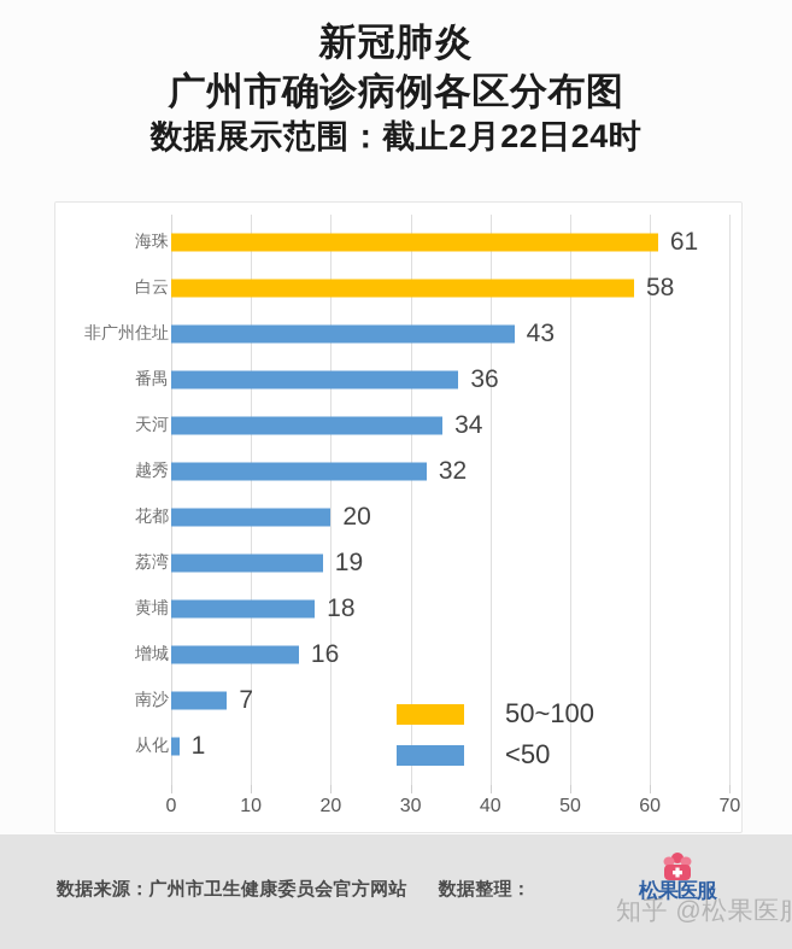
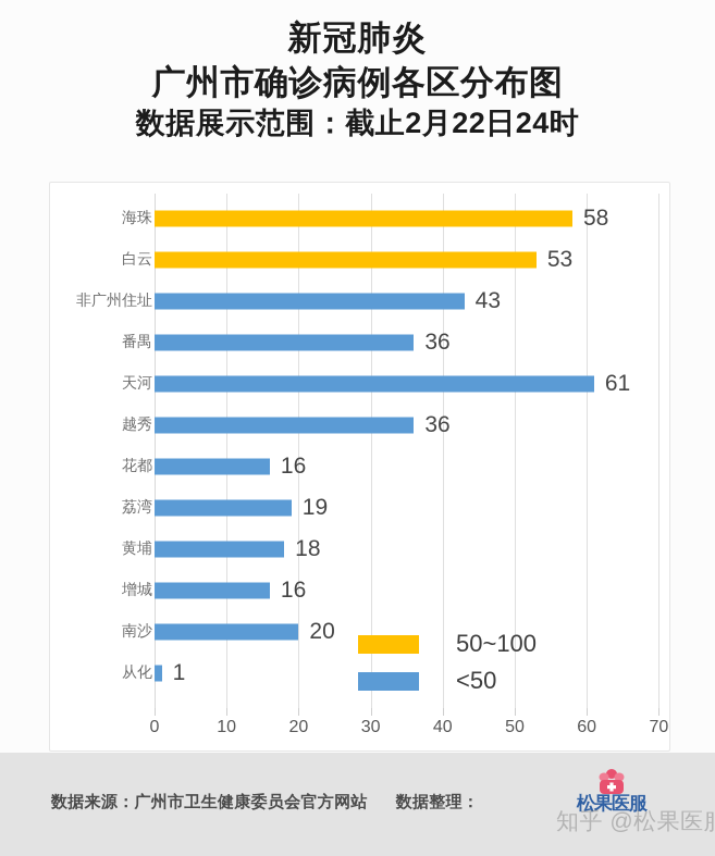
海珠: 61 -> 58
白云: 58 -> 53
天河: 34 -> 61
越秀: 32 -> 36
花都: 20 -> 16
南沙: 7 -> 20
